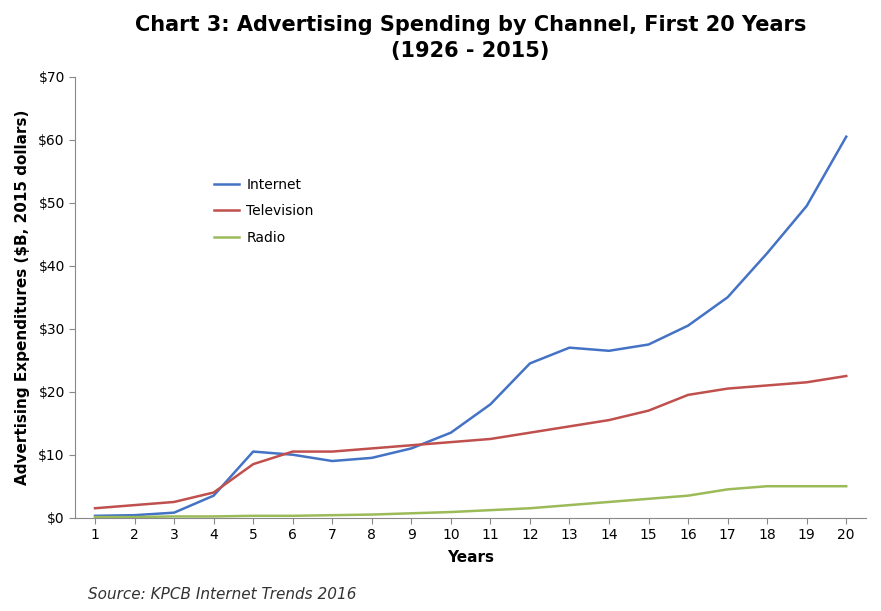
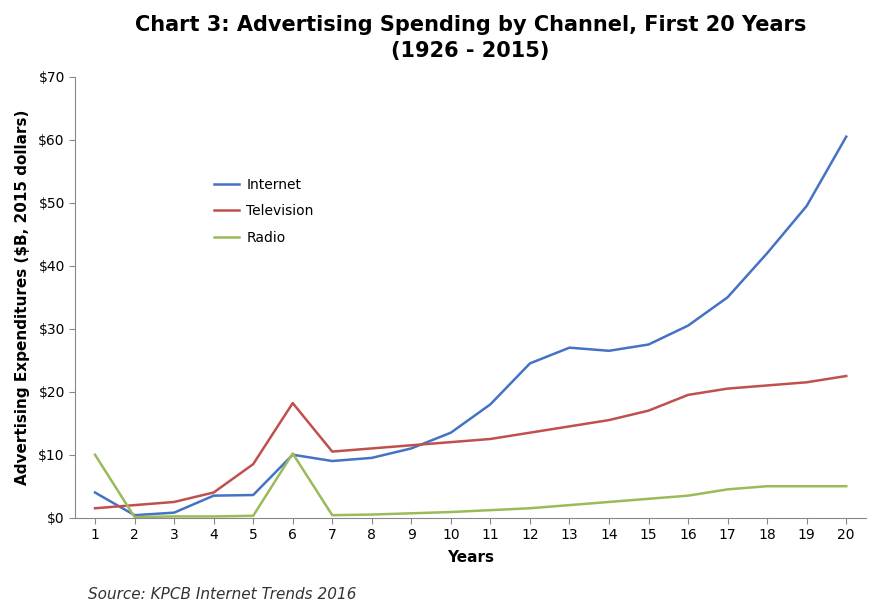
Internet/1: $0.3 -> $4.0
Radio/1: $0.1 -> $10.0
Internet/5: $10.5 -> $3.6
Television/6: $10.5 -> $18.2
Radio/6: $0.3 -> $10.2
